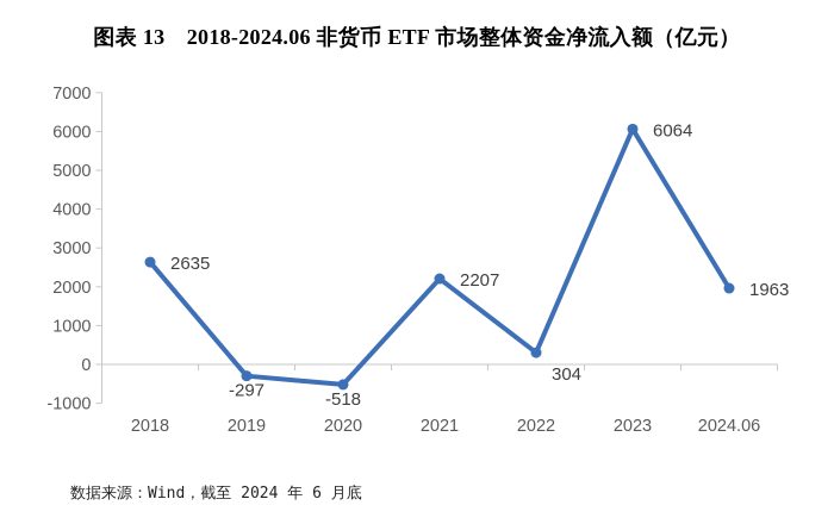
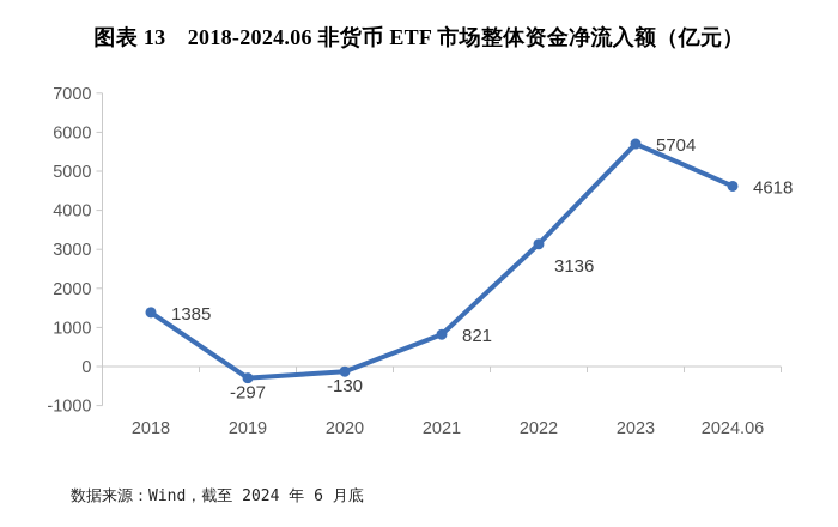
2018: 2635 -> 1385
2020: -518 -> -130
2021: 2207 -> 821
2022: 304 -> 3136
2023: 6064 -> 5704
2024.06: 1963 -> 4618
